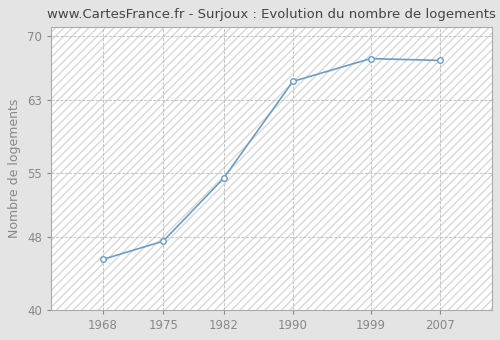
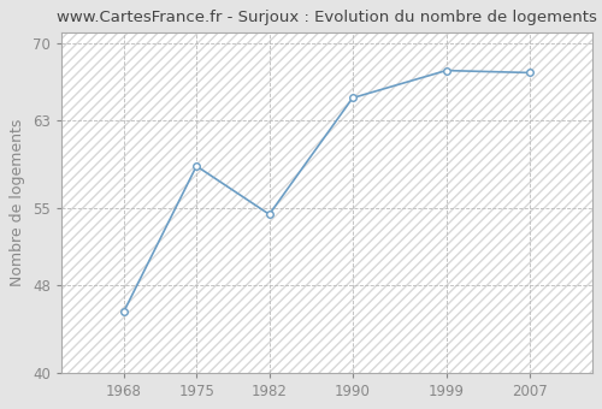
1975: 47.5 -> 58.8
